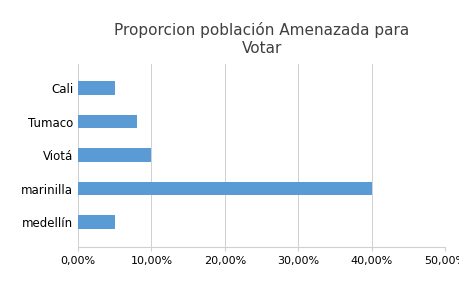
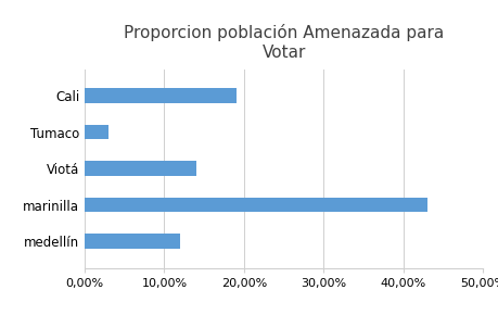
Cali: 5% -> 19%
Tumaco: 8% -> 3%
Viotá: 10% -> 14%
marinilla: 40% -> 43%
medellín: 5% -> 12%
